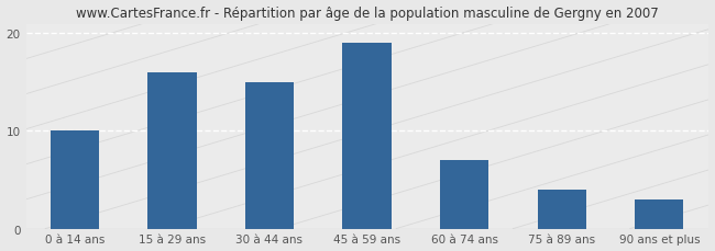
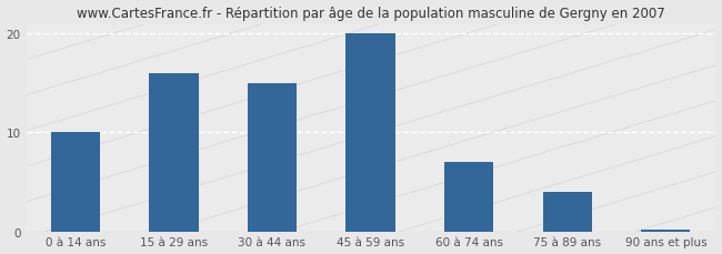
45 à 59 ans: 19.0 -> 20.0
90 ans et plus: 3.0 -> 0.2
